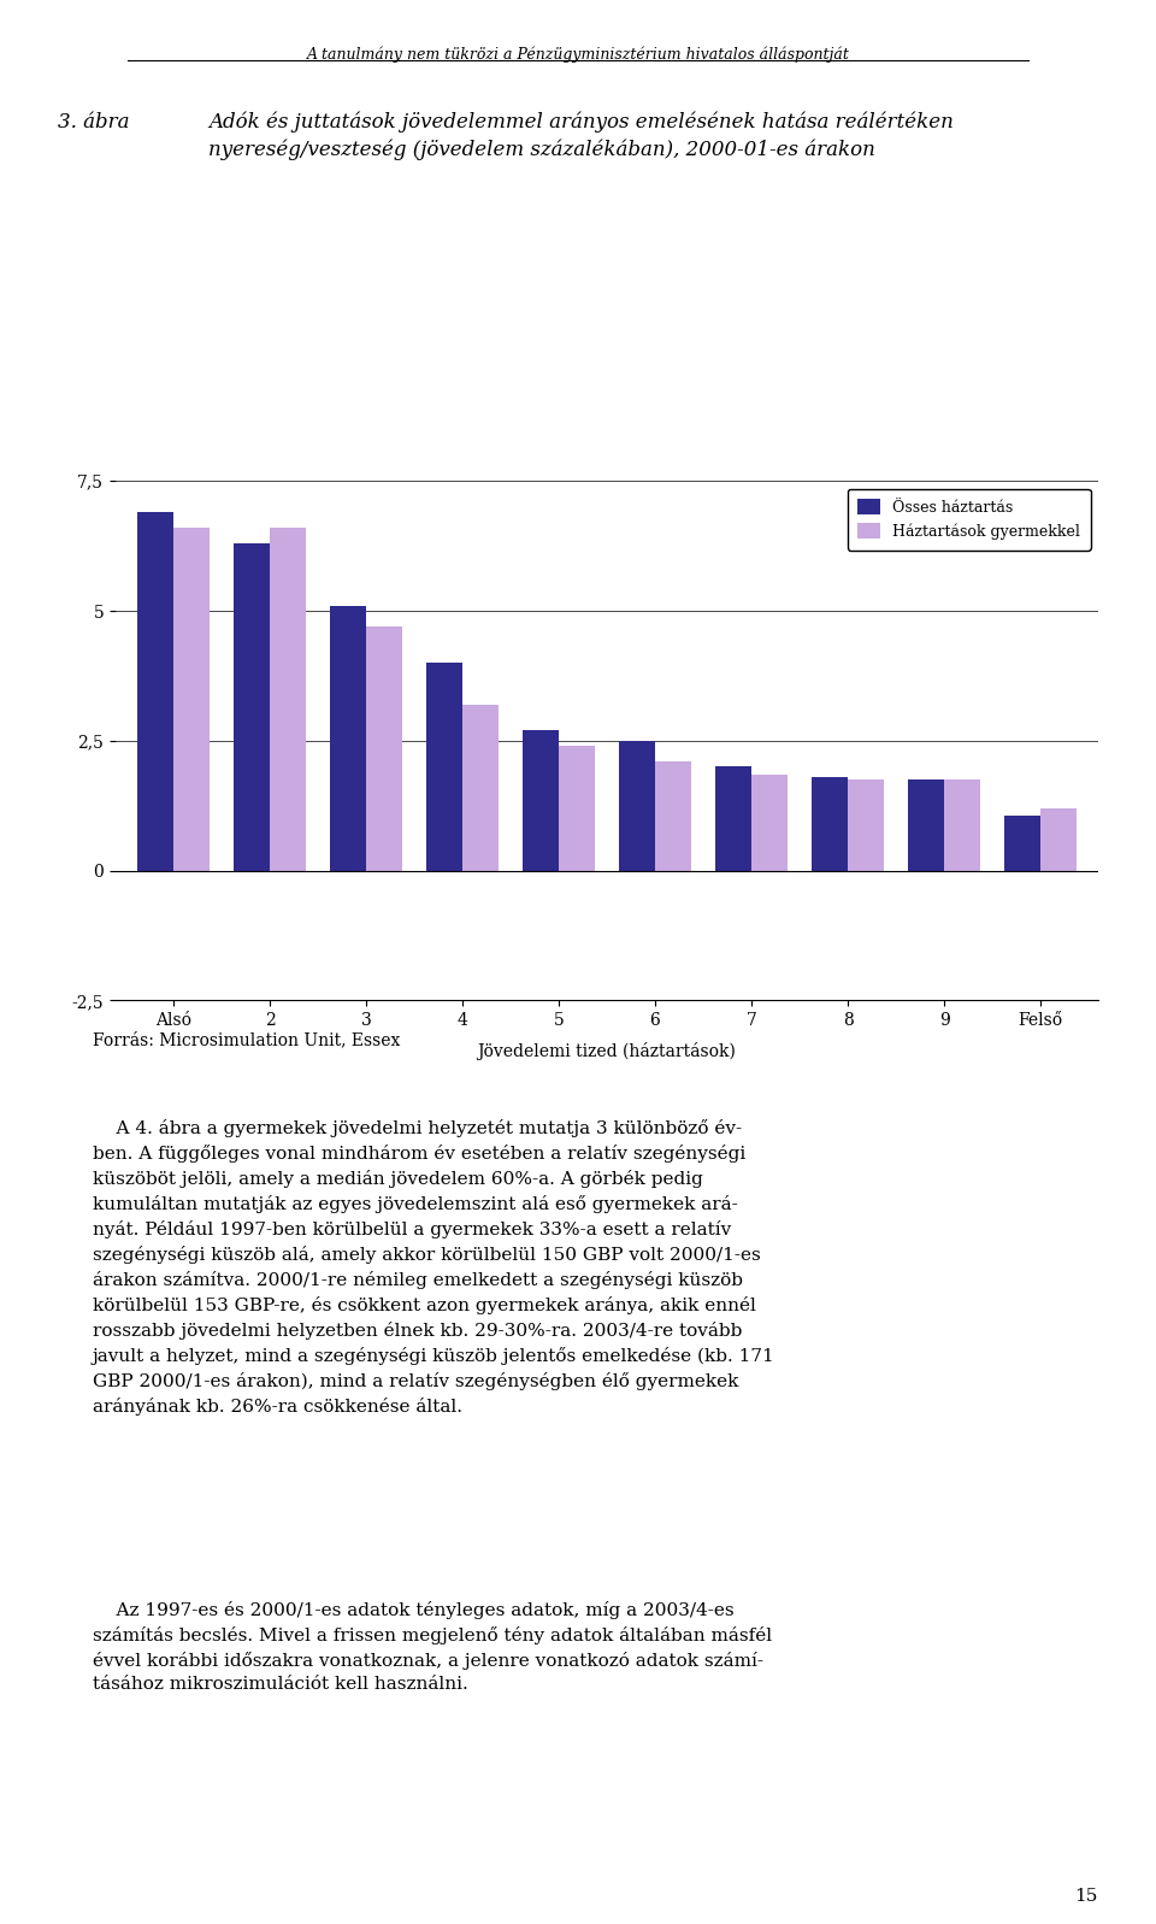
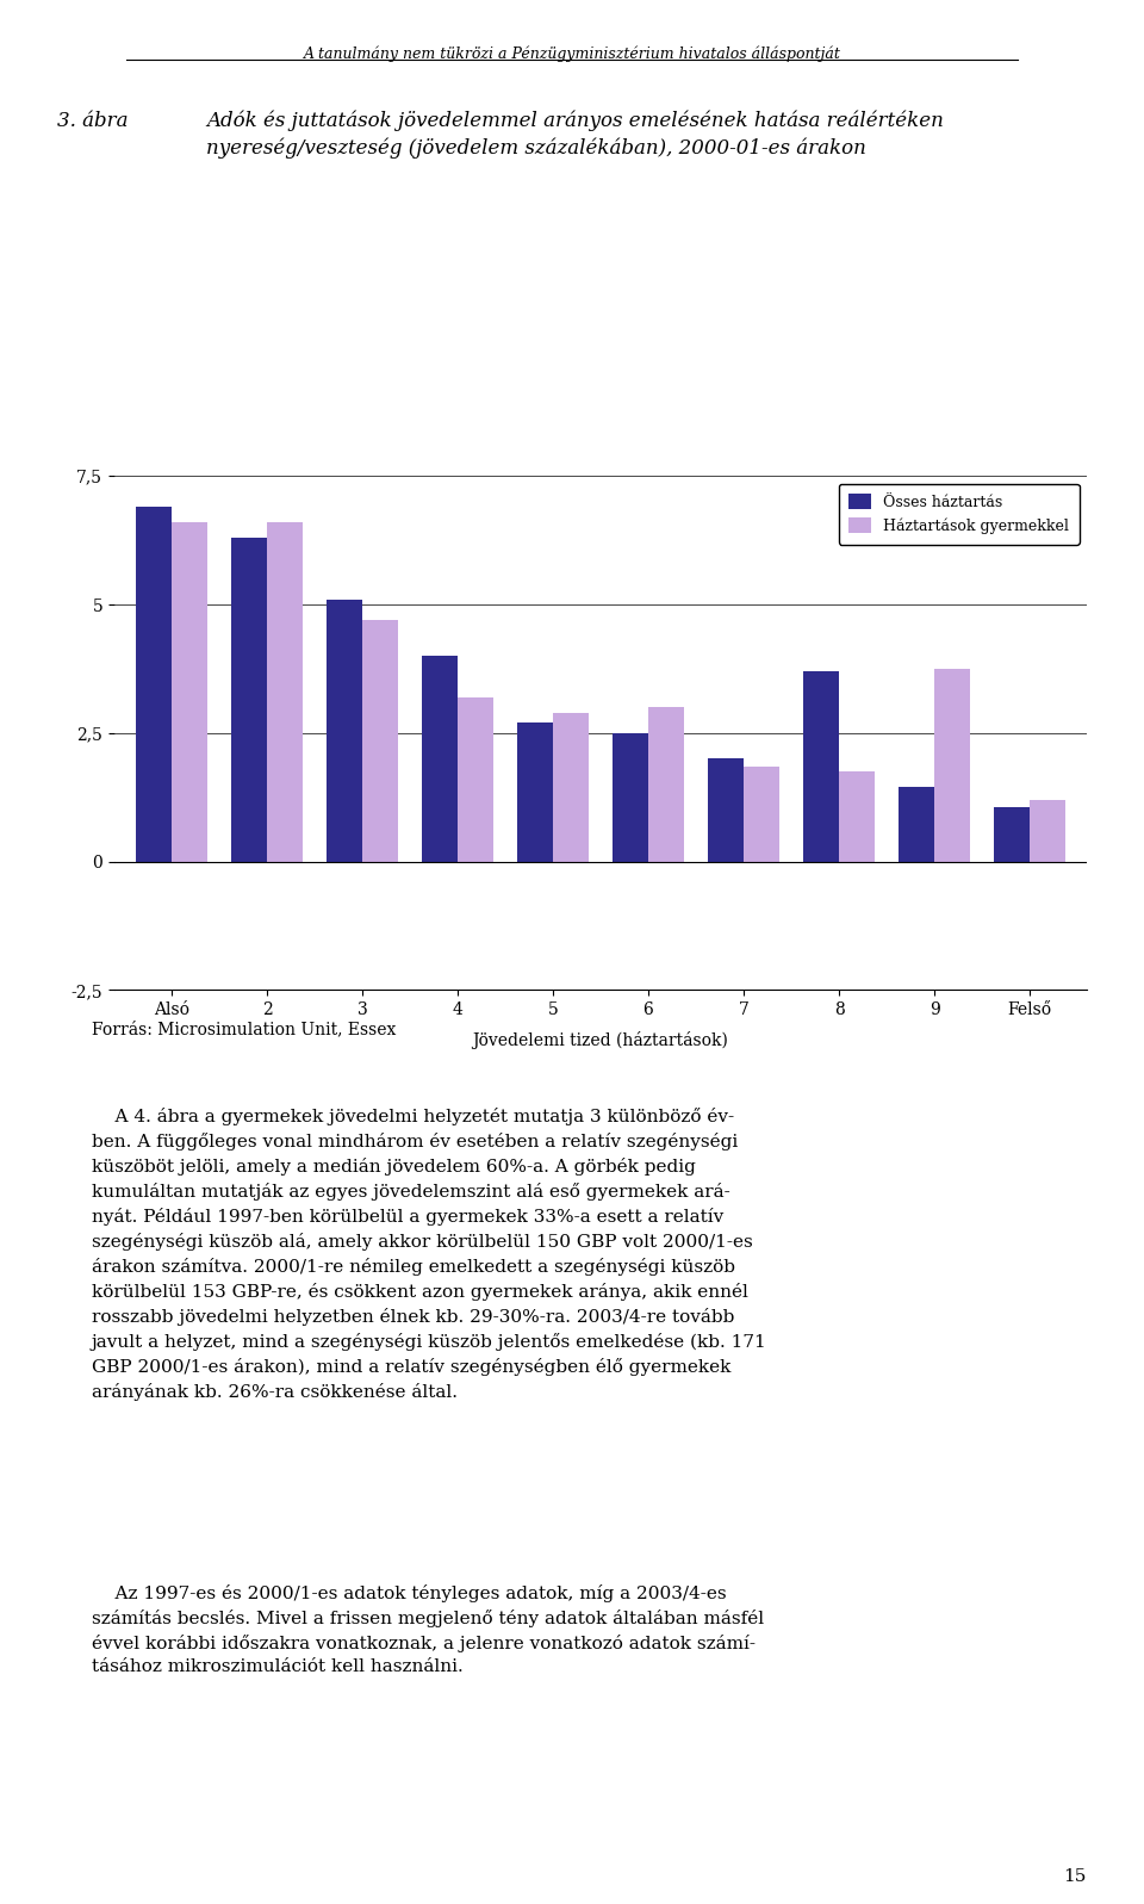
Háztartások gyermekkel/5: 2,40 -> 2,90
Háztartások gyermekkel/6: 2,10 -> 3,00
Össes háztartás/8: 1,80 -> 3,70
Össes háztartás/9: 1,75 -> 1,45
Háztartások gyermekkel/9: 1,75 -> 3,75
